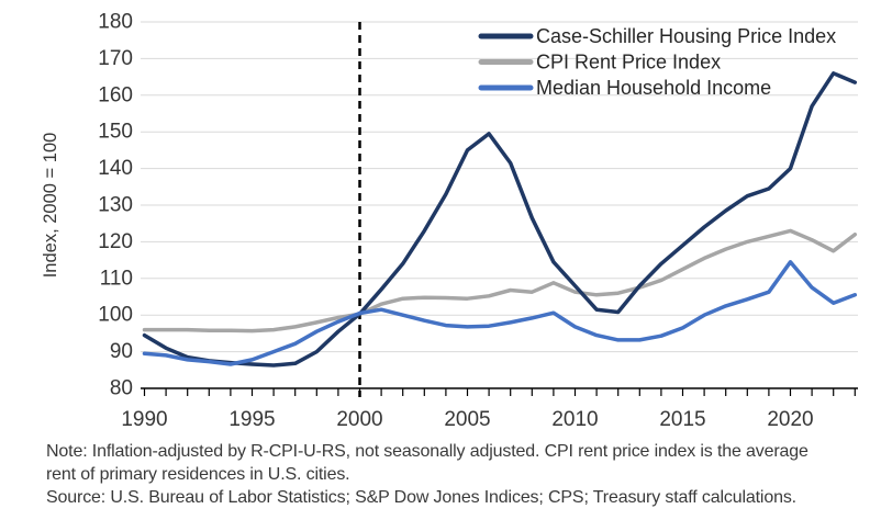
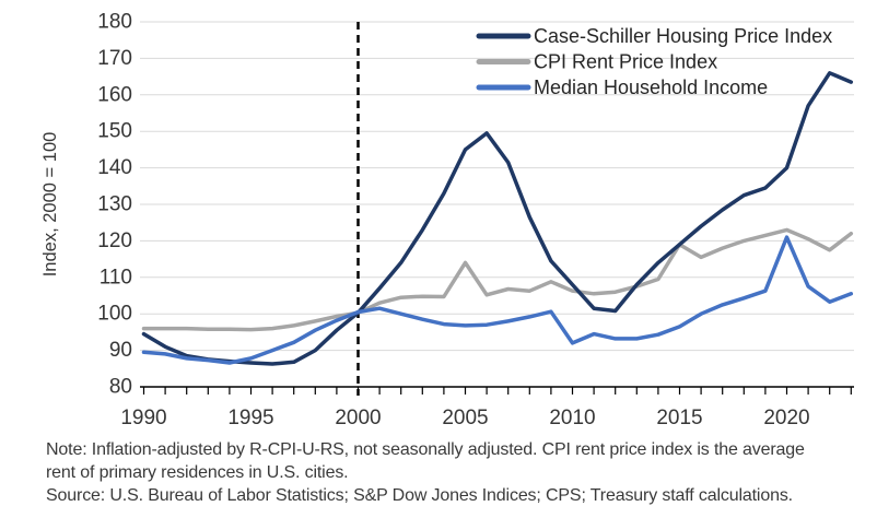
CPI Rent Price Index/2005: 104 -> 114
Median Household Income/2010: 97 -> 92
CPI Rent Price Index/2015: 112 -> 119
Median Household Income/2020: 114 -> 121
